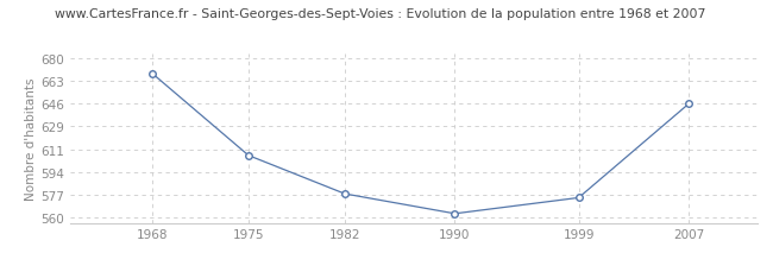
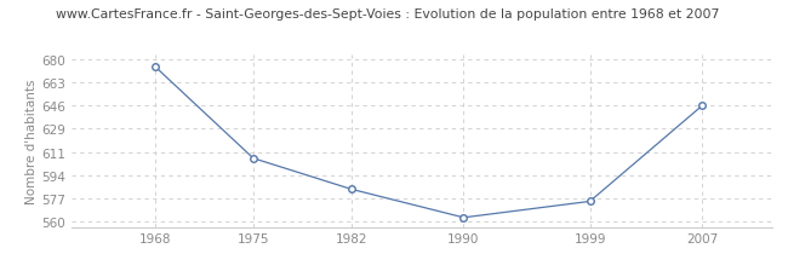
1968: 669 -> 675
1982: 578 -> 584
